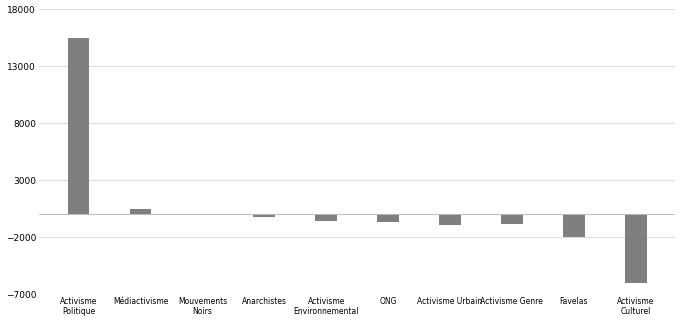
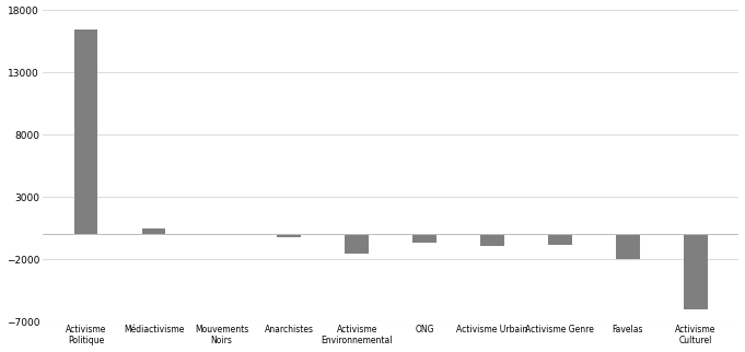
Activisme Politique: 15500 -> 16400
Activisme Environnemental: -600 -> -1500
